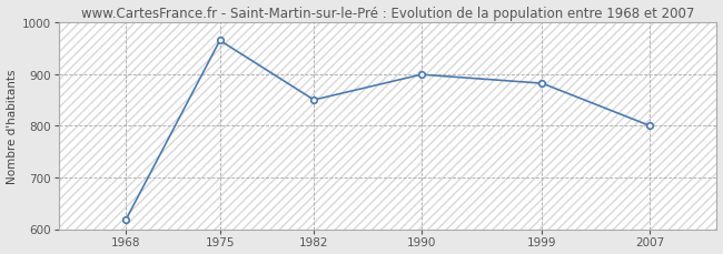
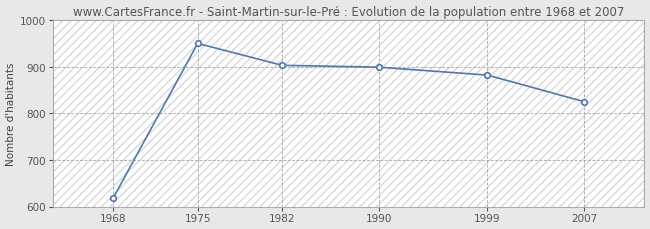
1975: 965 -> 950
1982: 850 -> 903
2007: 800 -> 825
